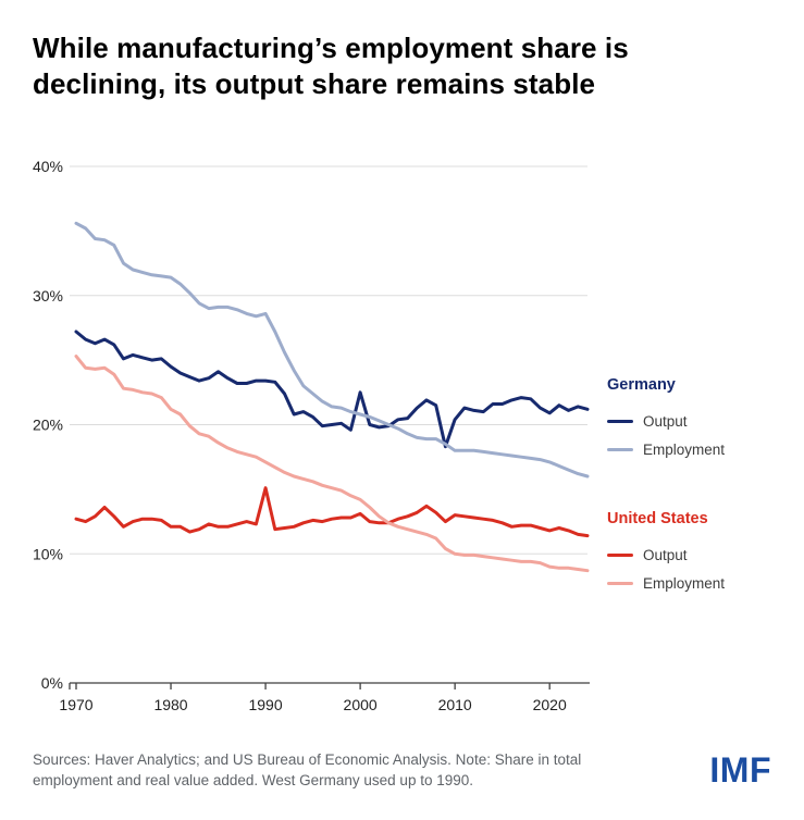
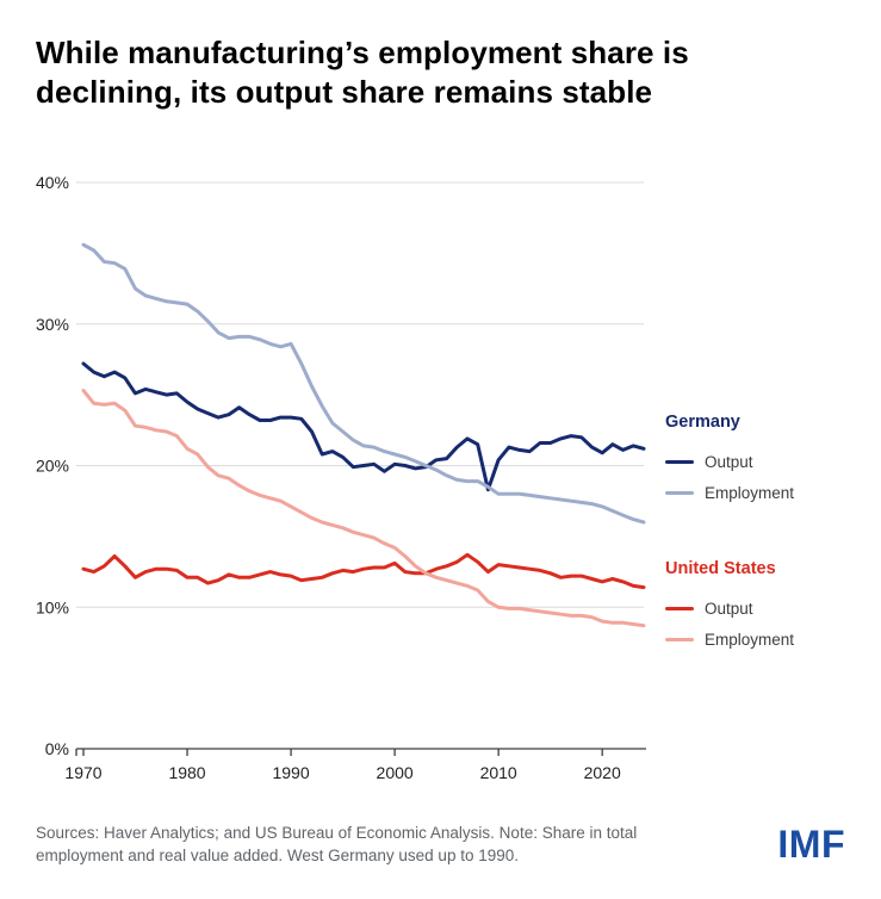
United States Output/1990: 15.1% -> 12.2%
Germany Output/2000: 22.5% -> 20.1%
